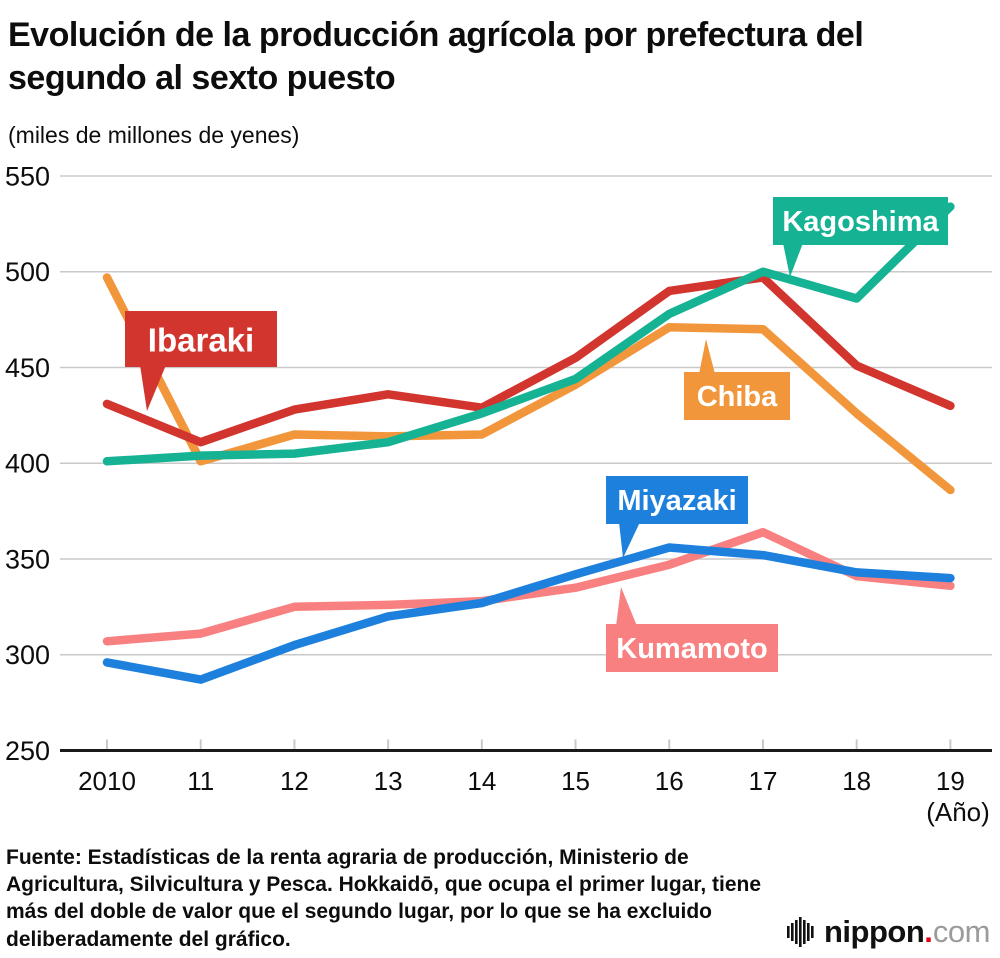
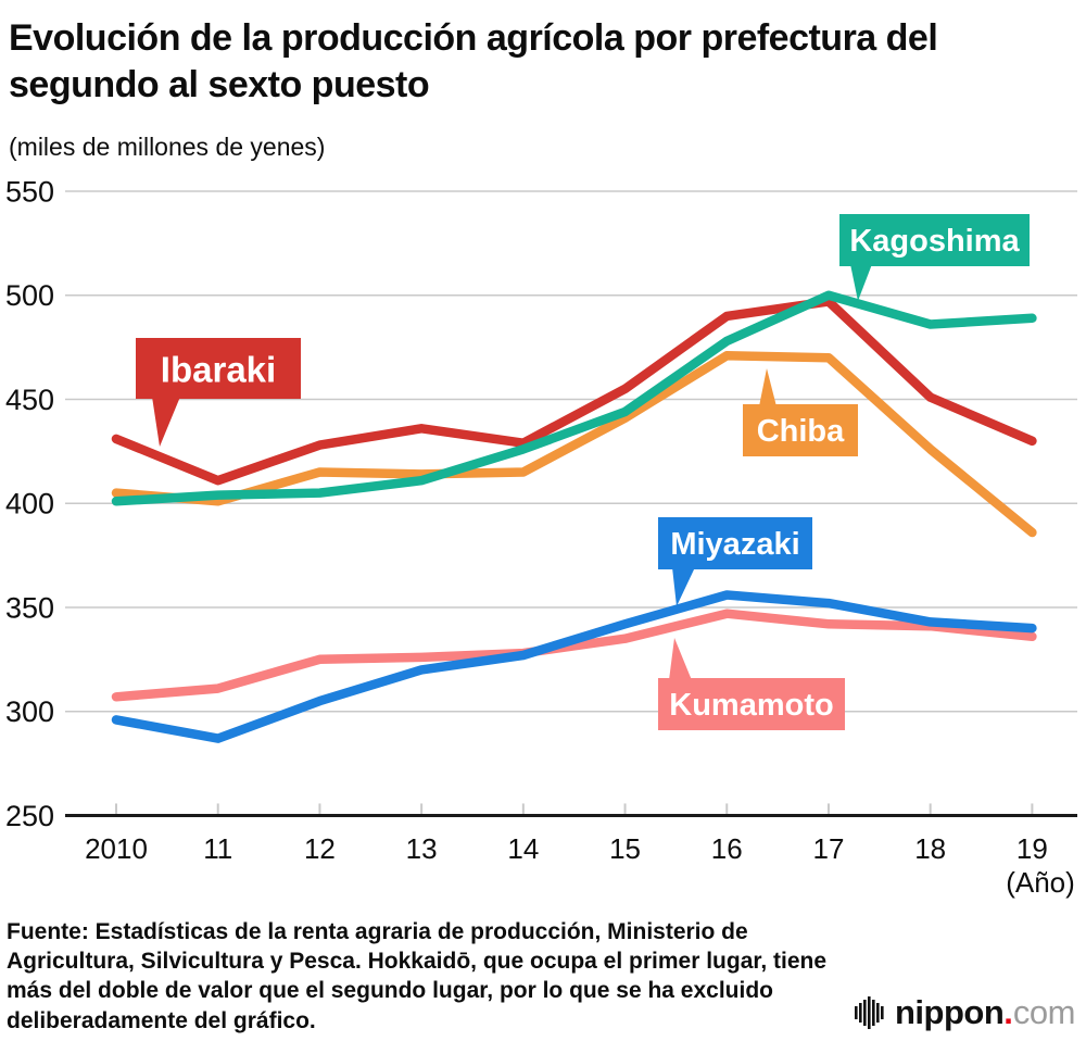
Chiba/2010: 497 -> 405
Kumamoto/17: 364 -> 342
Kagoshima/19: 534 -> 489
